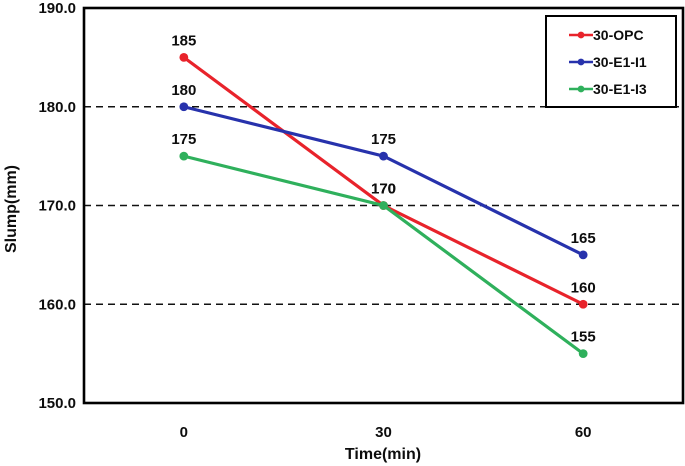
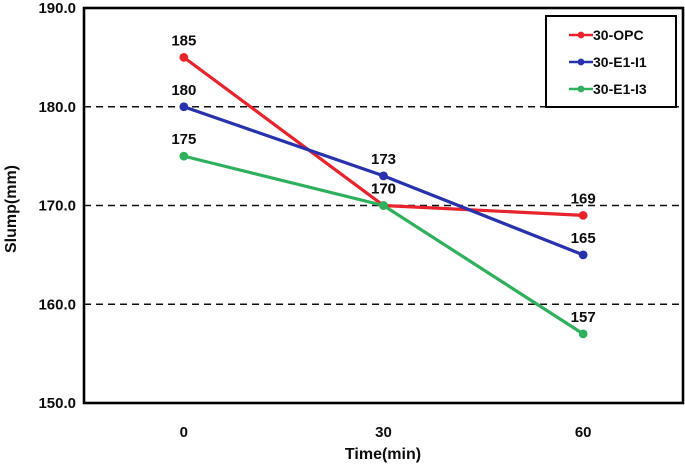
30-E1-I1/30: 175 -> 173
30-OPC/60: 160 -> 169
30-E1-I3/60: 155 -> 157
